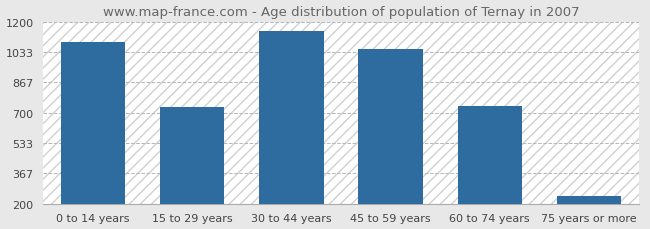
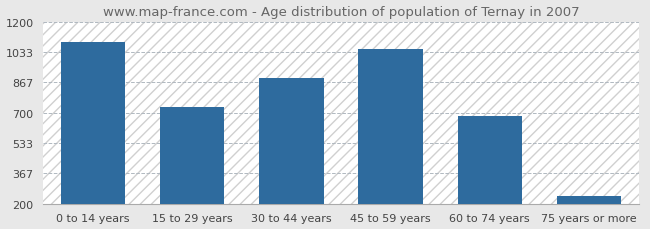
30 to 44 years: 1150 -> 890
60 to 74 years: 740 -> 680
